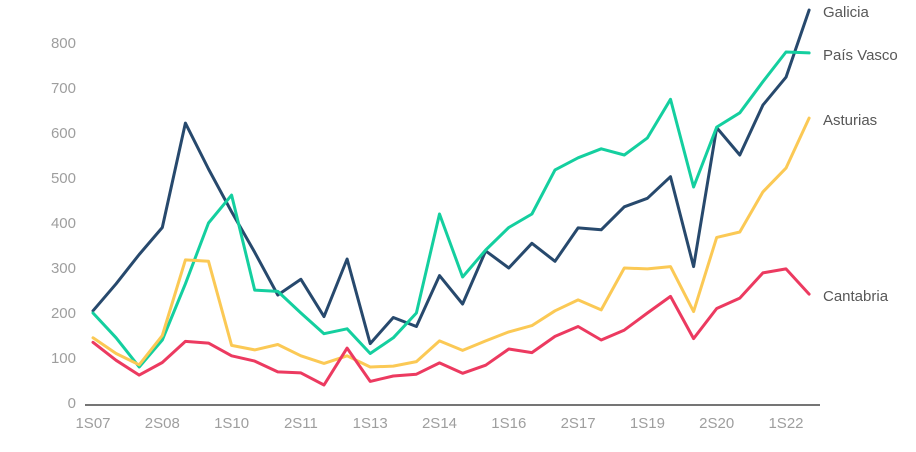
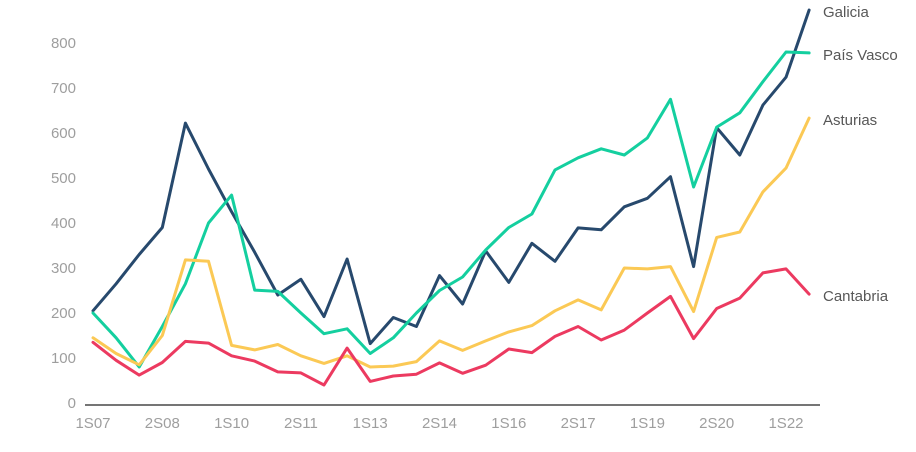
País Vasco/2S08: 140 -> 170
País Vasco/2S14: 420 -> 250
Galicia/1S16: 300 -> 270
